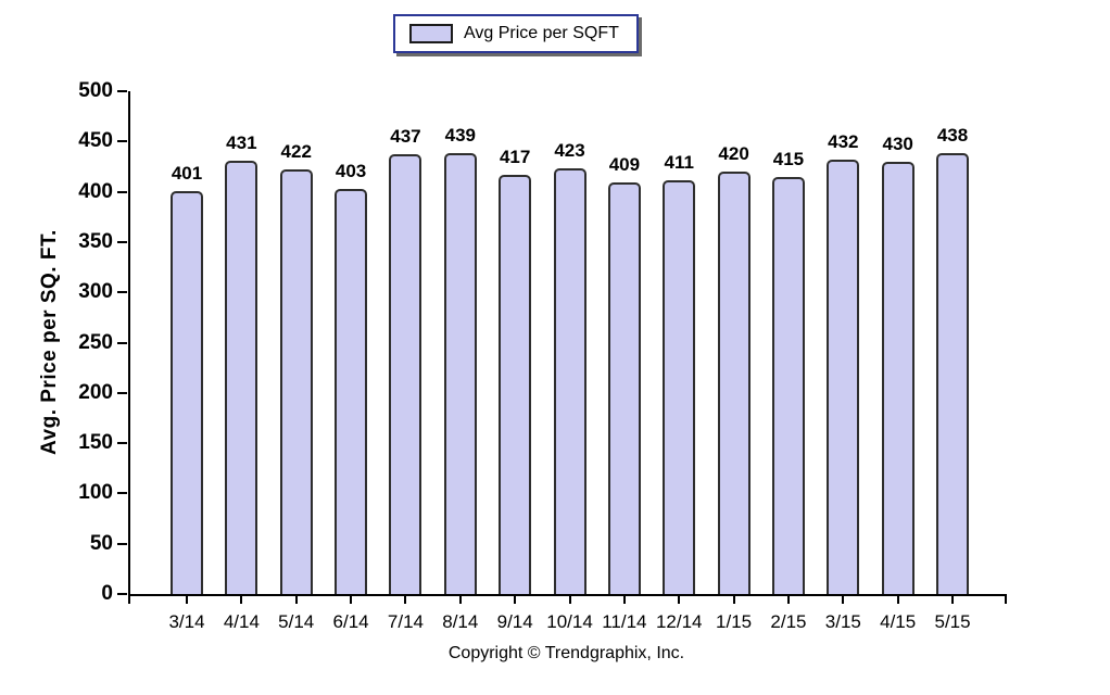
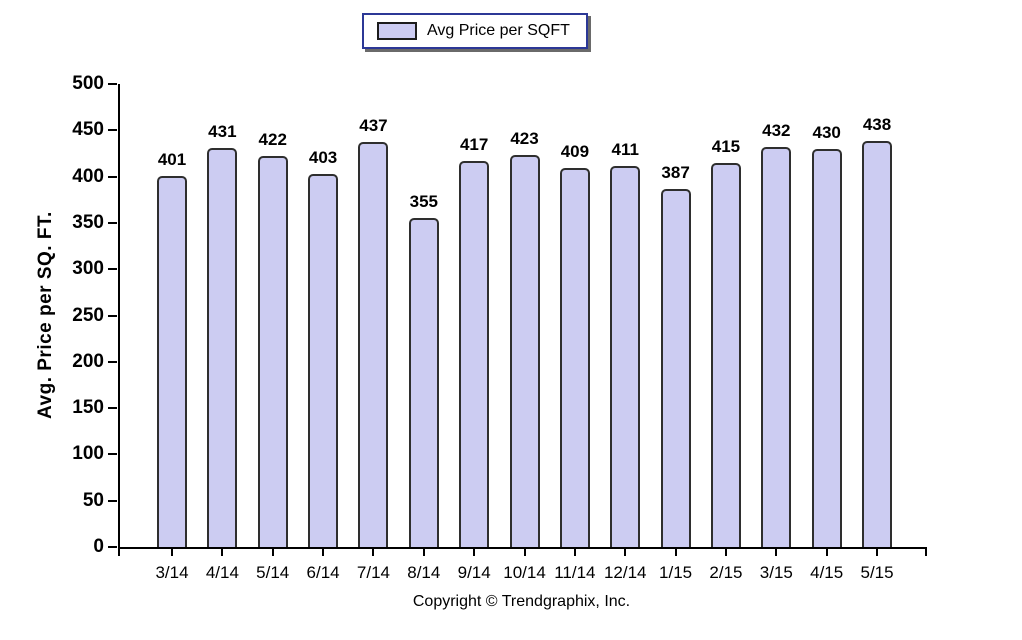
8/14: 439 -> 355
1/15: 420 -> 387
